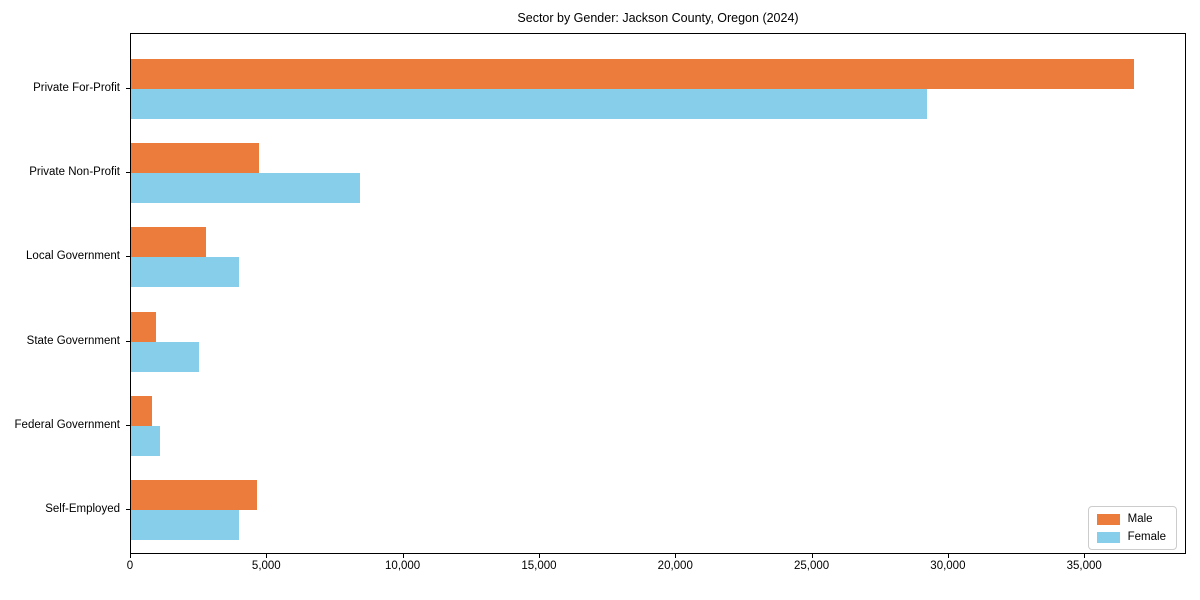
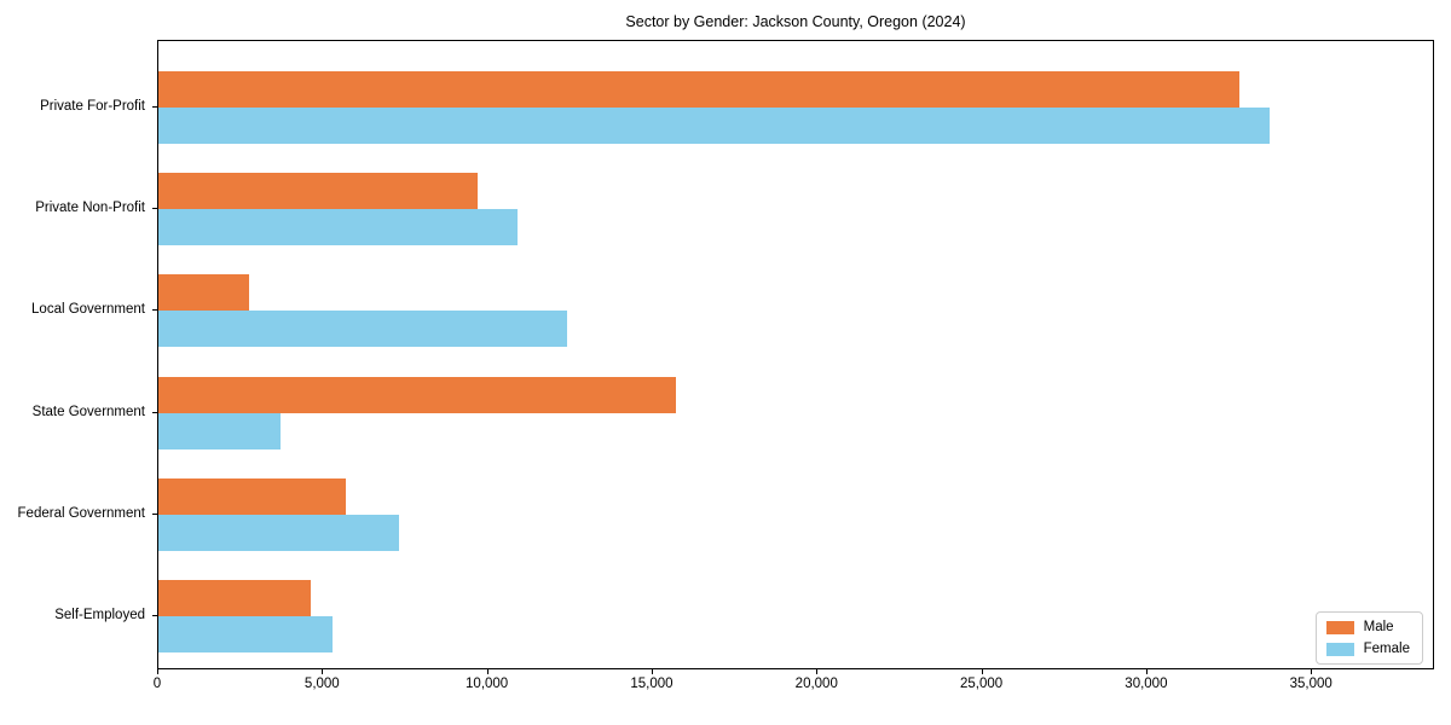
Male/Private For-Profit: 36800 -> 32800
Female/Private For-Profit: 29200 -> 33700
Male/Private Non-Profit: 4700 -> 9700
Female/Private Non-Profit: 8400 -> 10900
Female/Local Government: 4000 -> 12400
Male/State Government: 900 -> 15700
Female/State Government: 2500 -> 3700
Male/Federal Government: 800 -> 5700
Female/Federal Government: 1100 -> 7300
Female/Self-Employed: 4000 -> 5300
